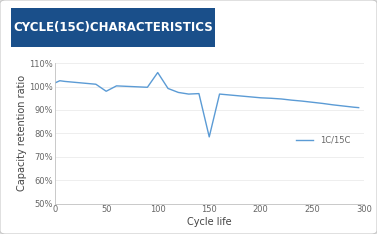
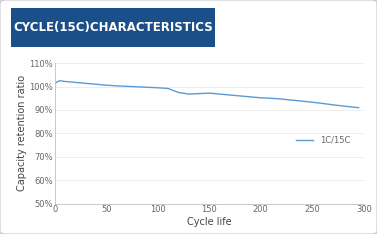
50: 98.0% -> 100.6%
100: 106.0% -> 99.5%
150: 78.5% -> 97.2%
